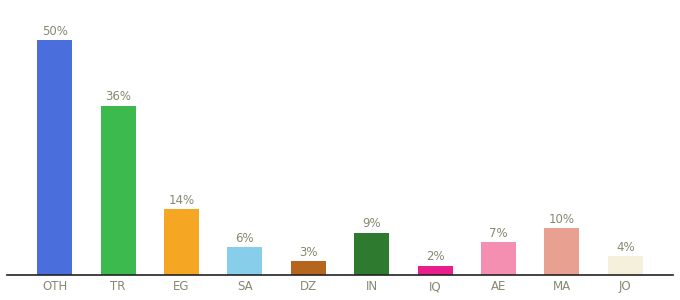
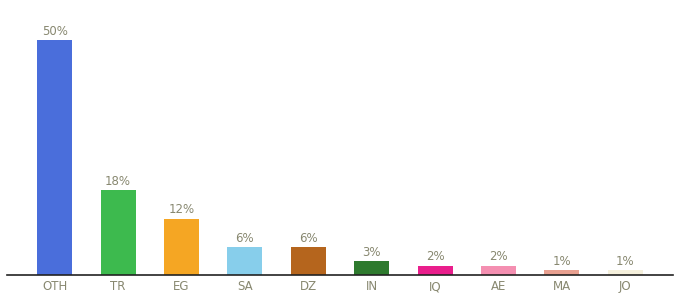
TR: 36% -> 18%
EG: 14% -> 12%
DZ: 3% -> 6%
IN: 9% -> 3%
AE: 7% -> 2%
MA: 10% -> 1%
JO: 4% -> 1%
